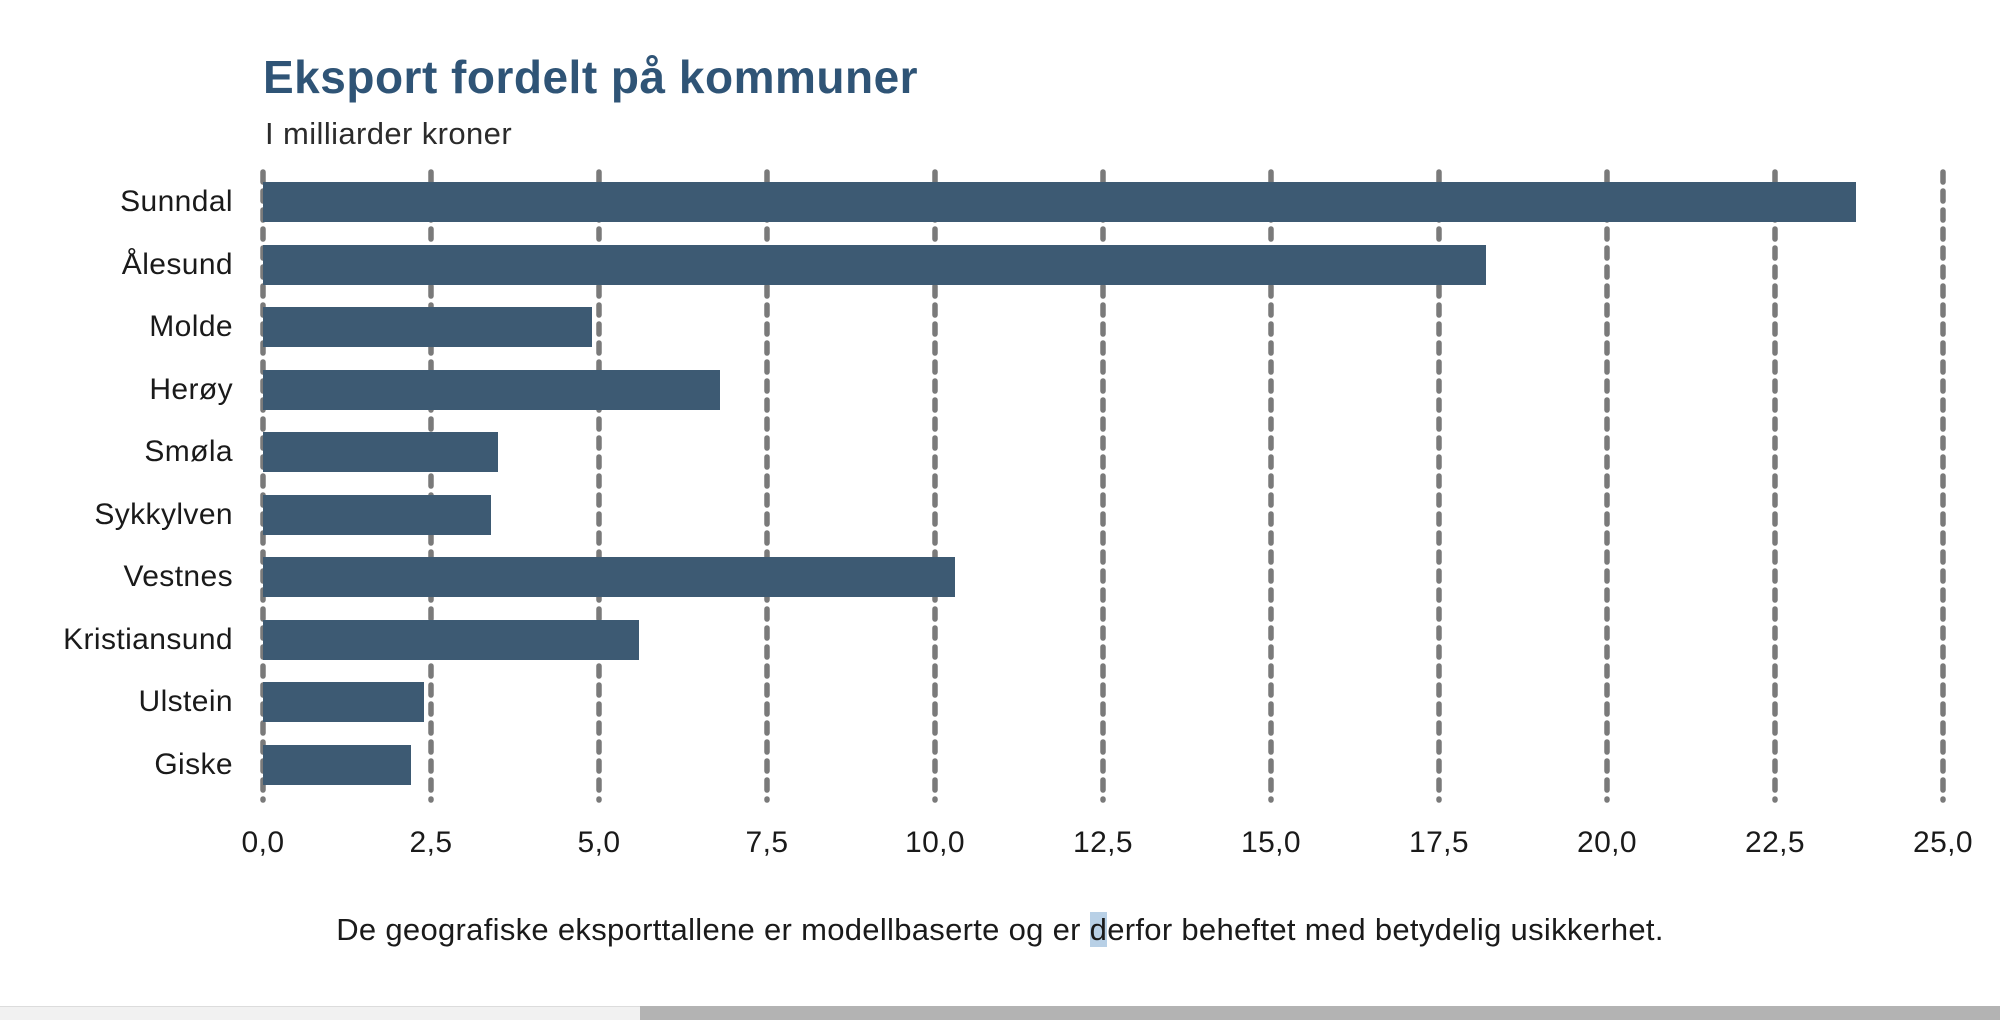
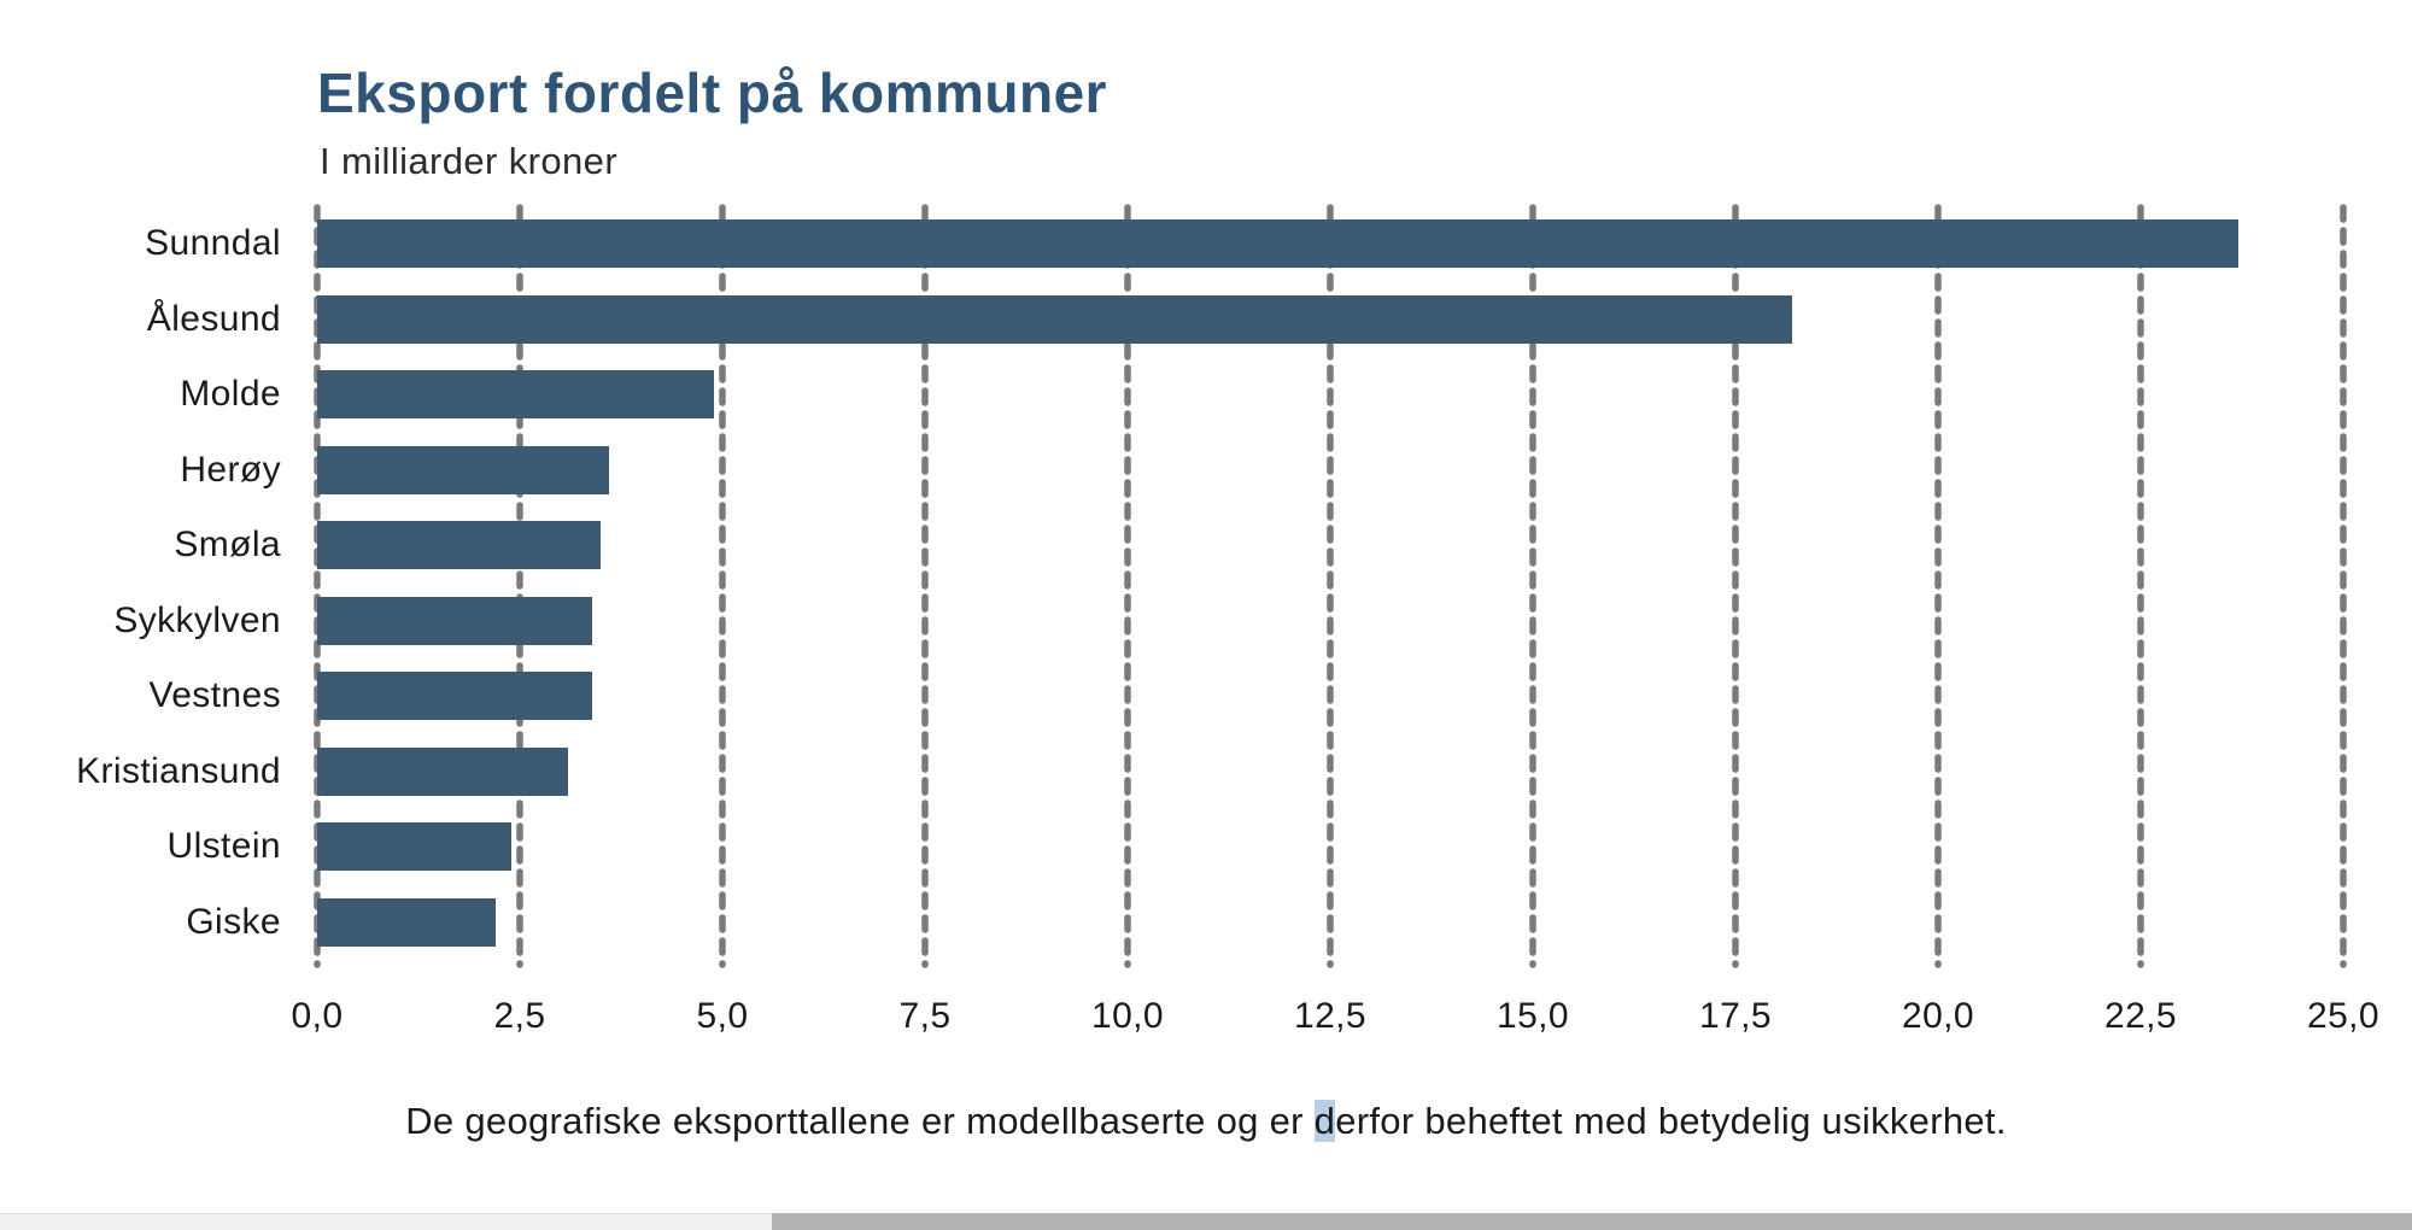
Herøy: 6,8 -> 3,6
Vestnes: 10,3 -> 3,4
Kristiansund: 5,6 -> 3,1
